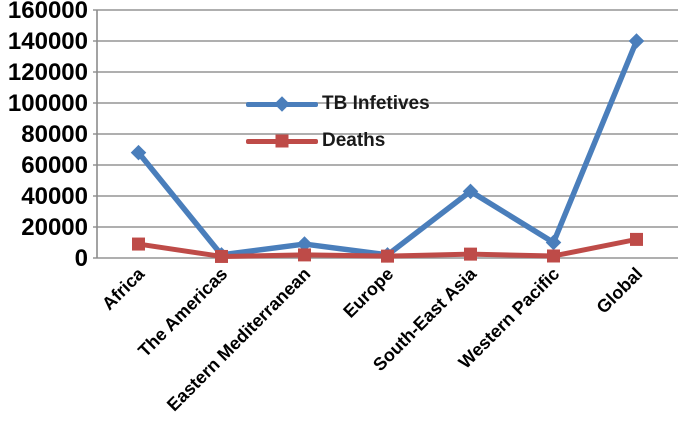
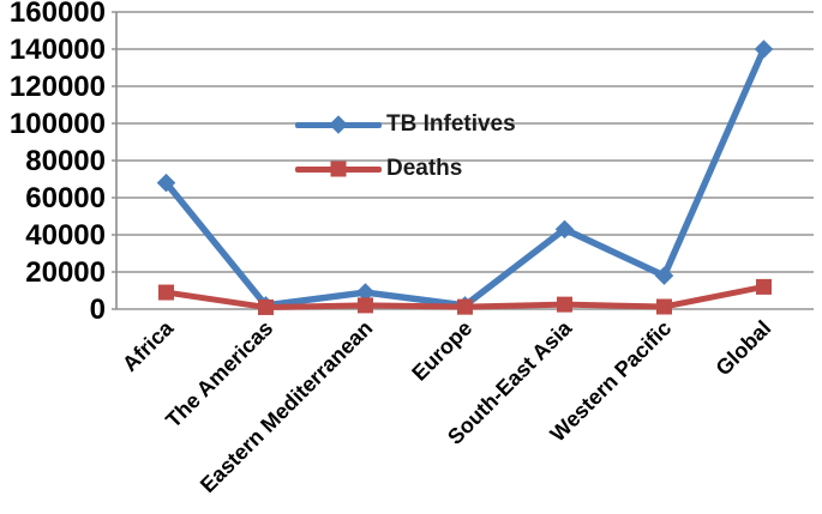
TB Infetives/Western Pacific: 10000 -> 18000
